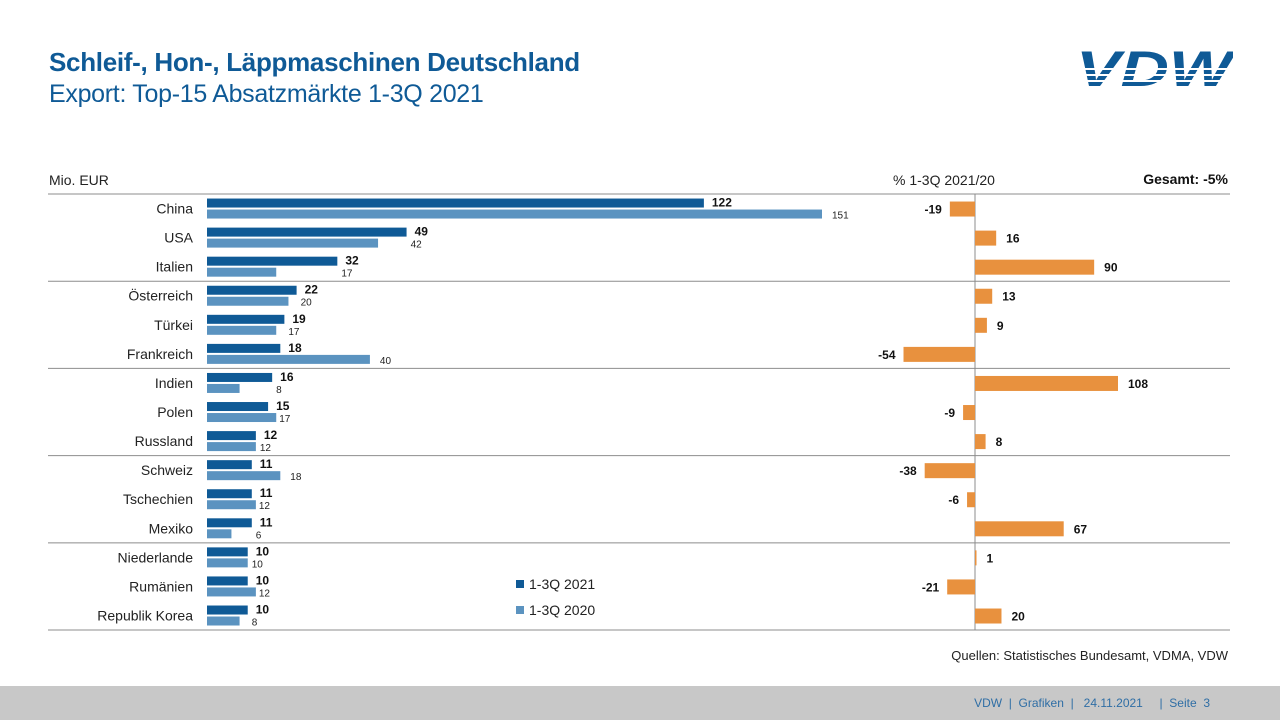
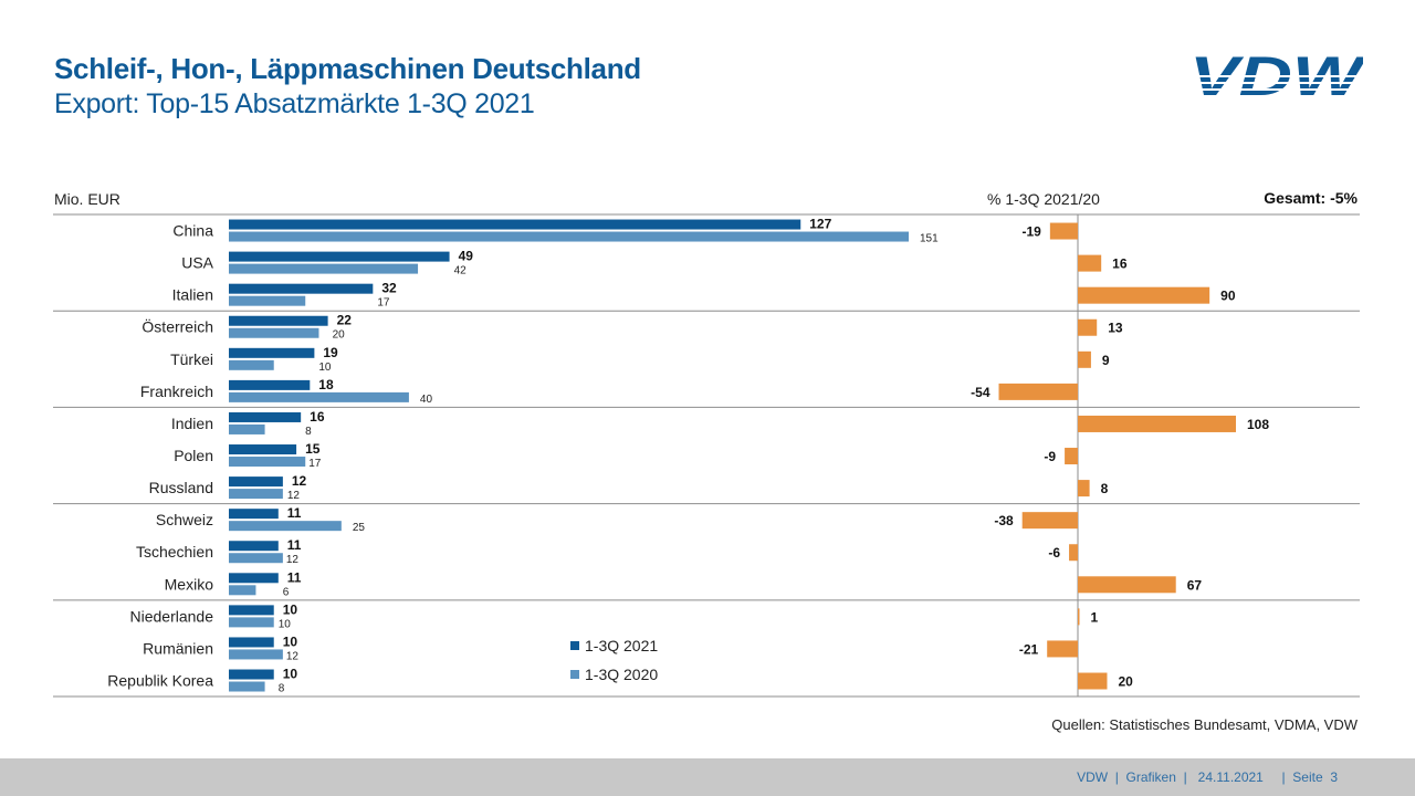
Export: Top-15 Absatzmärkte 1-3Q 2021/1-3Q 2021/China: 122 -> 127
Export: Top-15 Absatzmärkte 1-3Q 2021/1-3Q 2020/Türkei: 17 -> 10
Export: Top-15 Absatzmärkte 1-3Q 2021/1-3Q 2020/Schweiz: 18 -> 25
